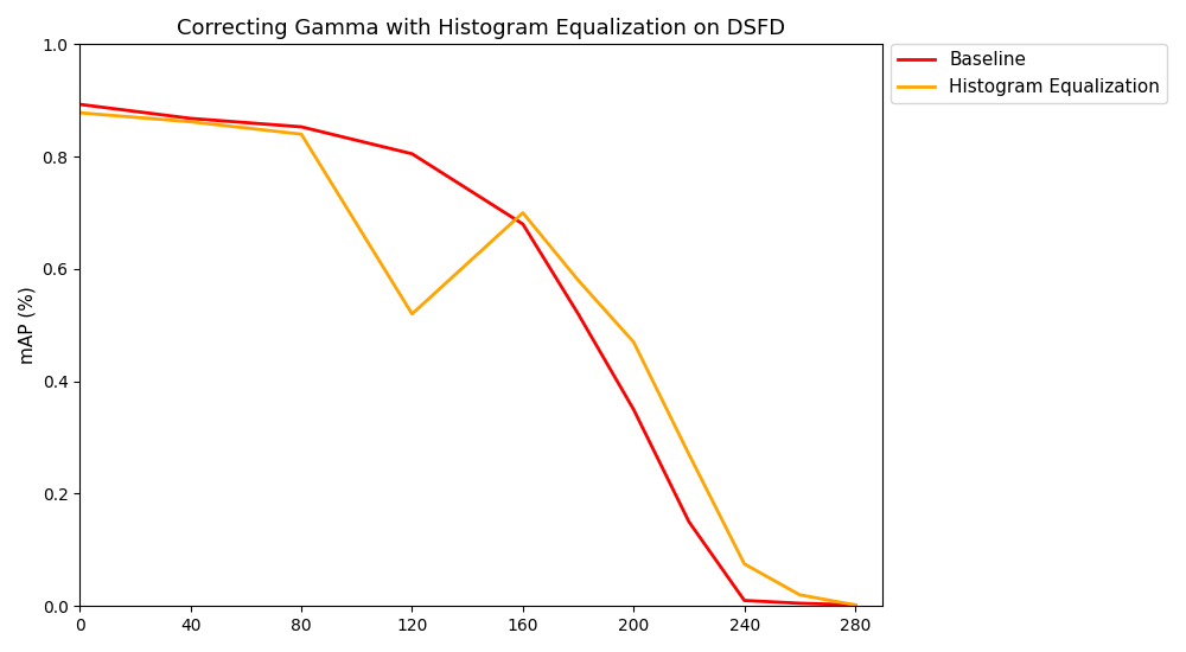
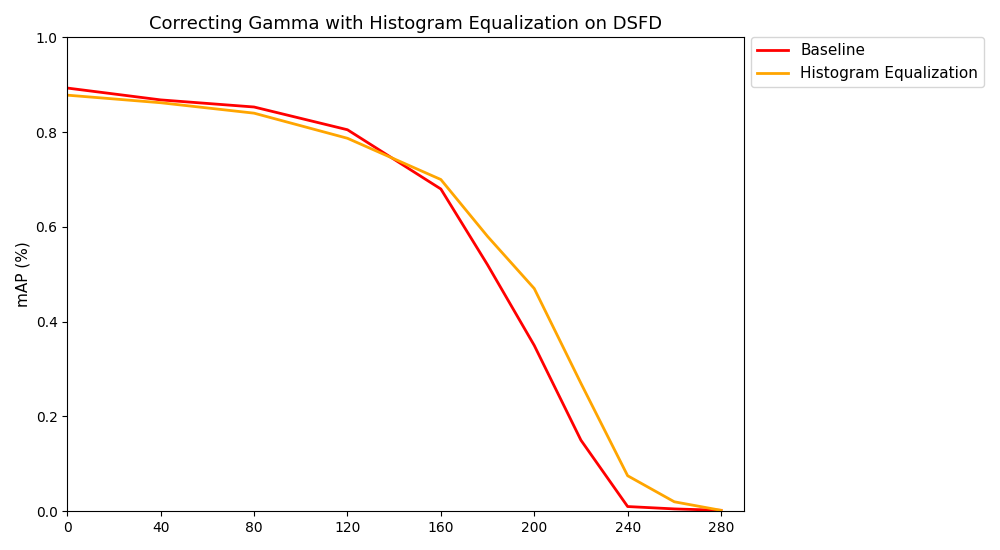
Histogram Equalization/120: 0.520 -> 0.787
